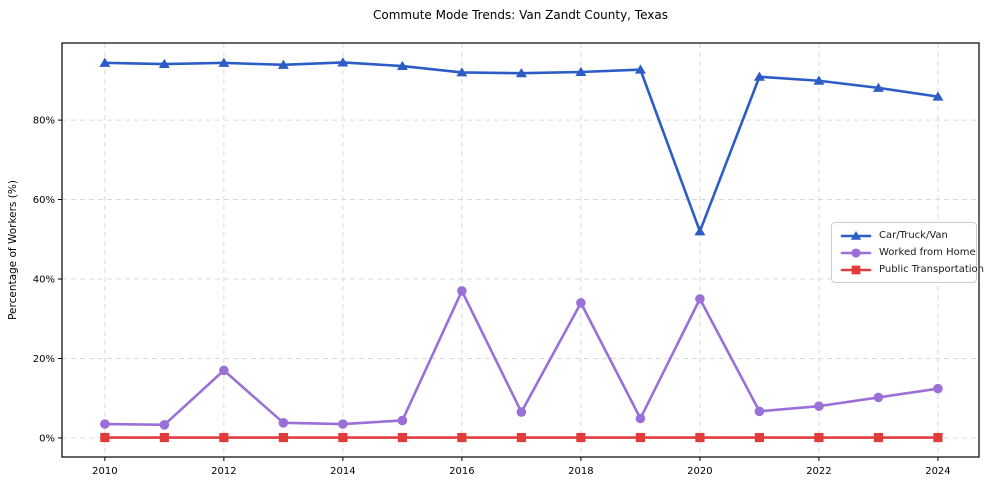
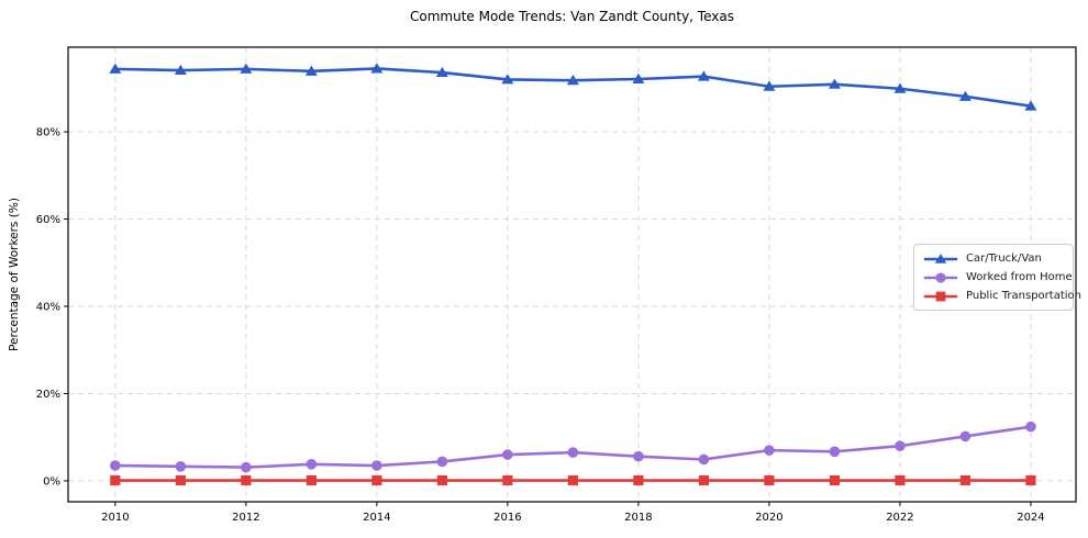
Worked from Home/2012: 17% -> 3%
Worked from Home/2016: 37% -> 6%
Worked from Home/2018: 34% -> 6%
Car/Truck/Van/2020: 52% -> 90%
Worked from Home/2020: 35% -> 7%
